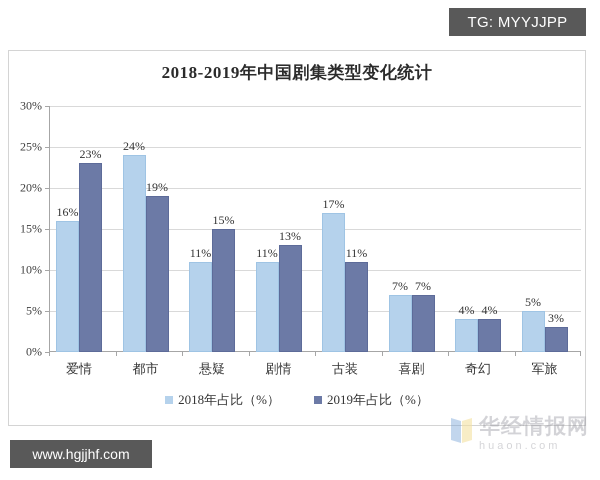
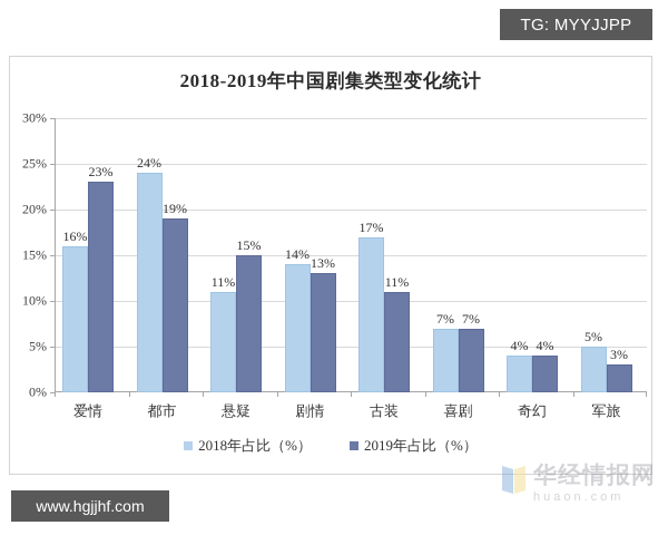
2018年占比（%）/剧情: 11% -> 14%
